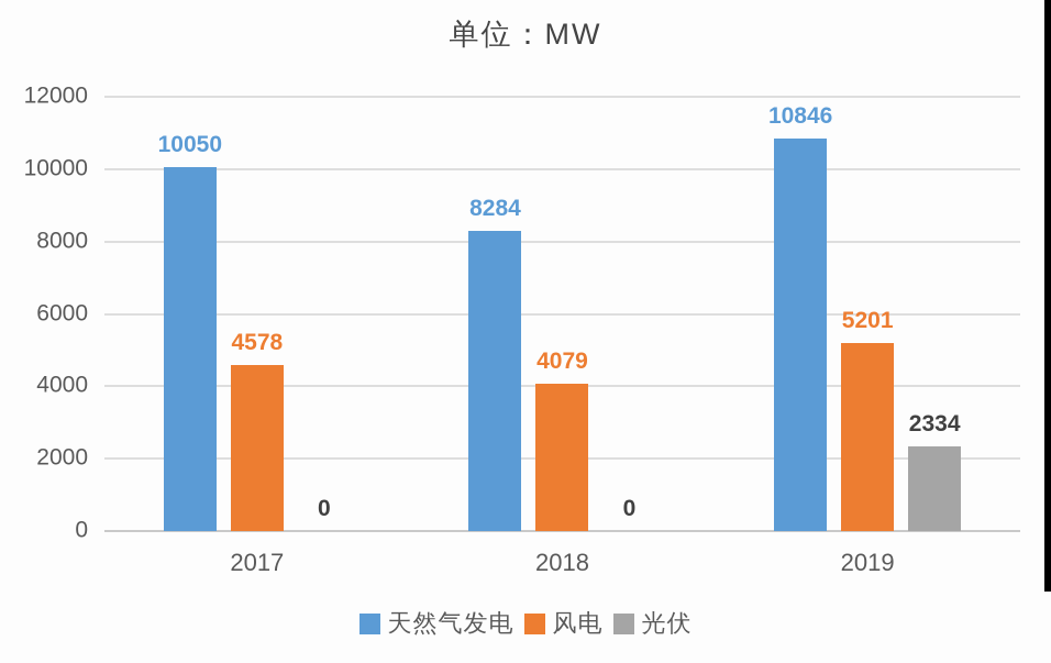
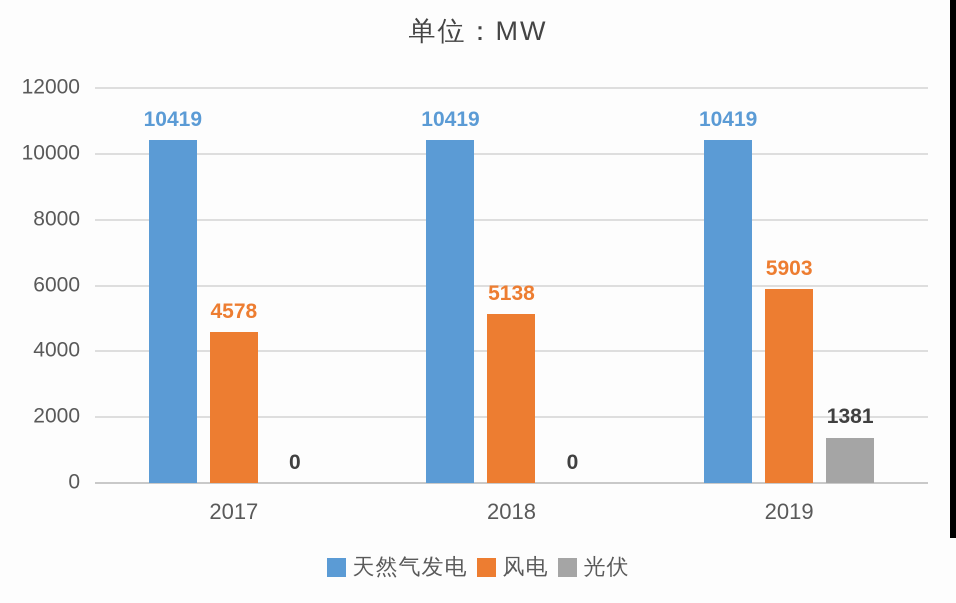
天然气发电/2017: 10050 -> 10419
天然气发电/2018: 8284 -> 10419
风电/2018: 4079 -> 5138
天然气发电/2019: 10846 -> 10419
风电/2019: 5201 -> 5903
光伏/2019: 2334 -> 1381
